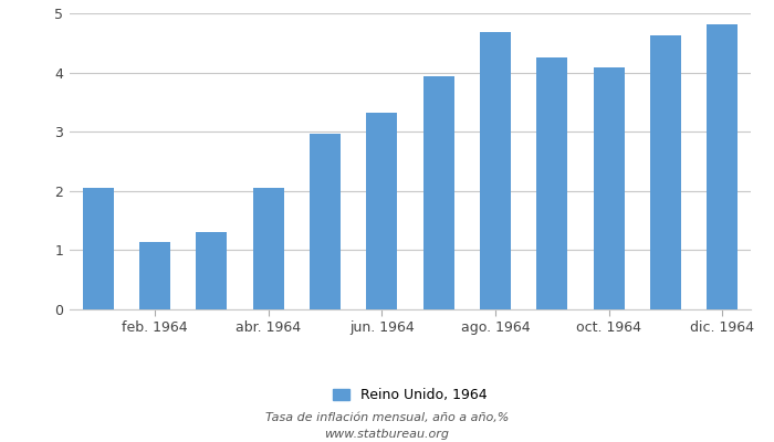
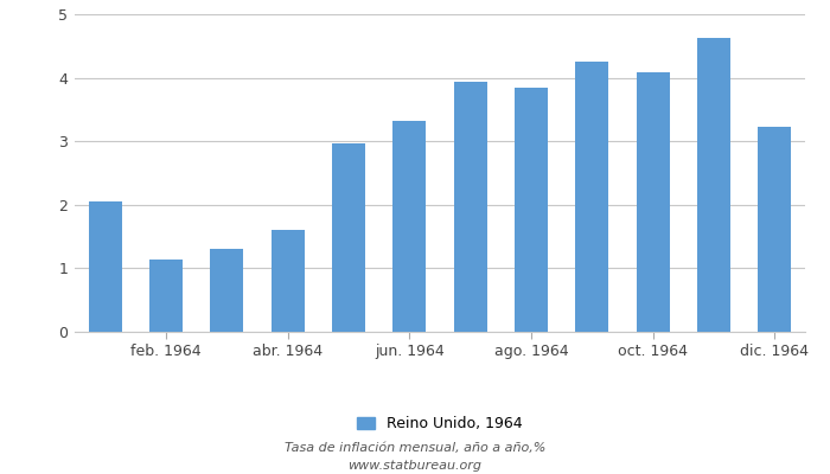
abr. 1964: 2.05 -> 1.60
ago. 1964: 4.68 -> 3.84
dic. 1964: 4.81 -> 3.22
